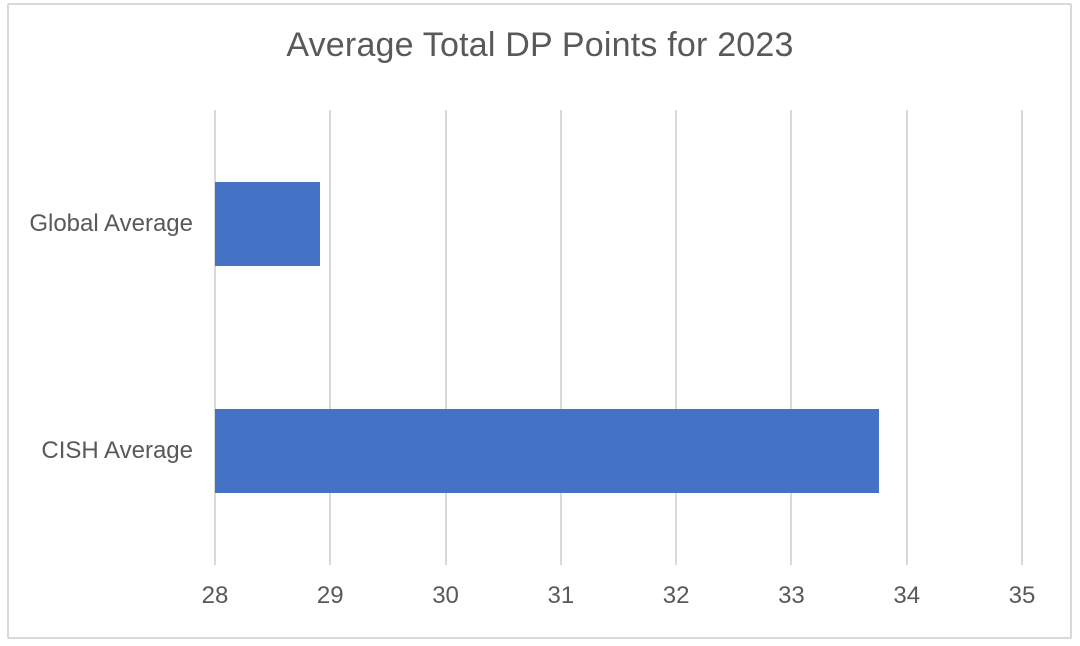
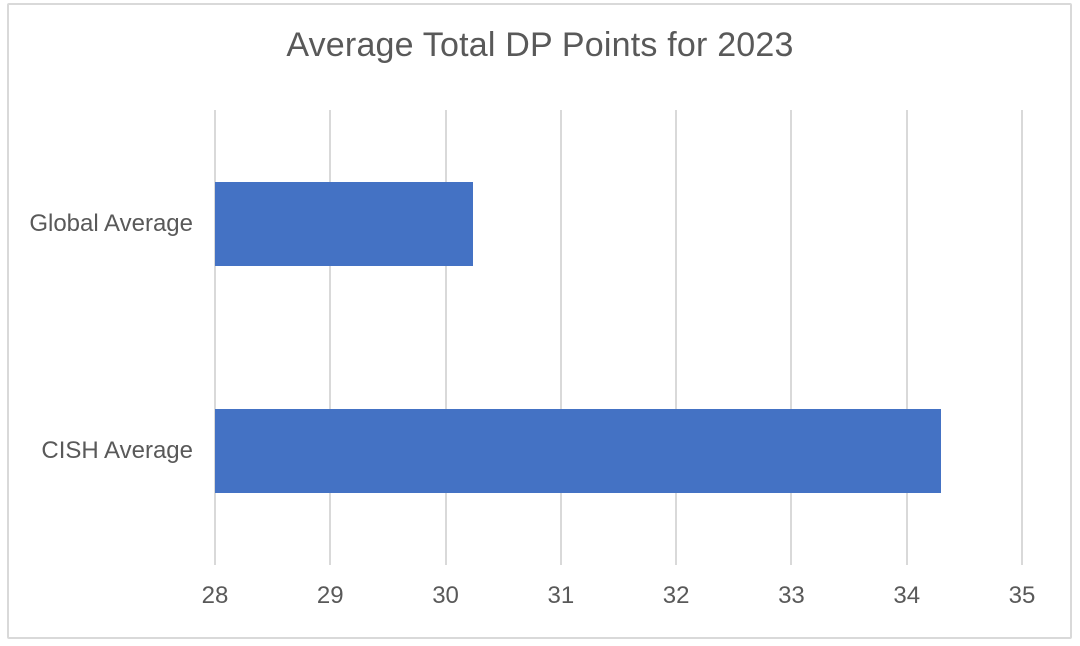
Global Average: 28.91 -> 30.24
CISH Average: 33.76 -> 34.30
